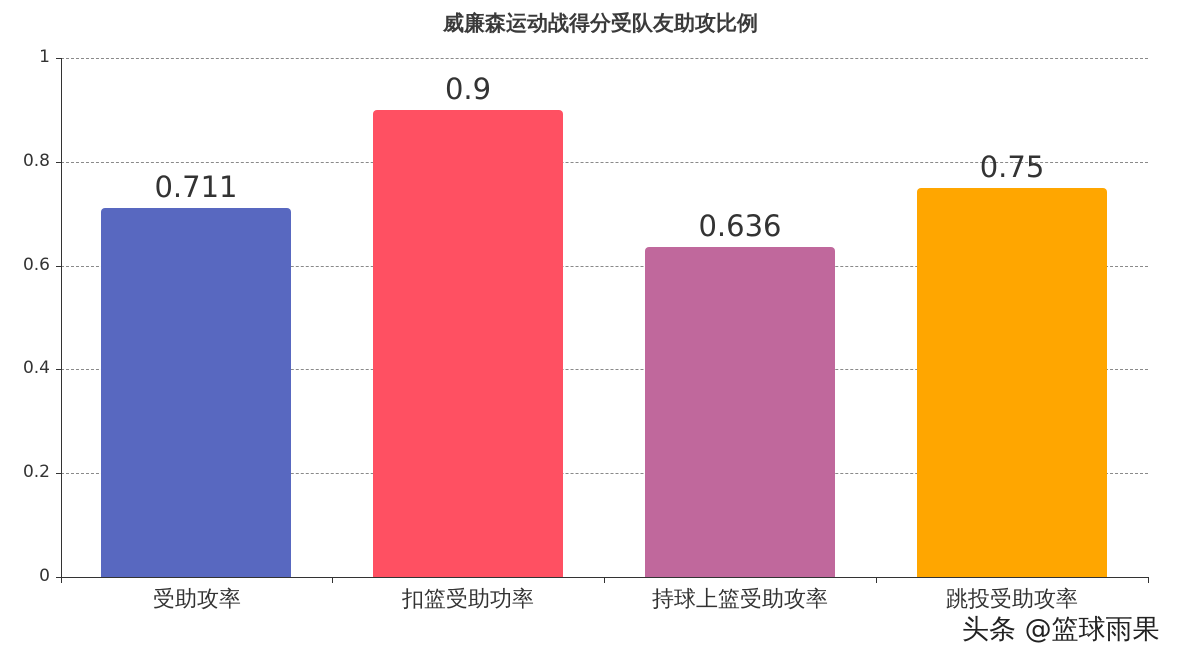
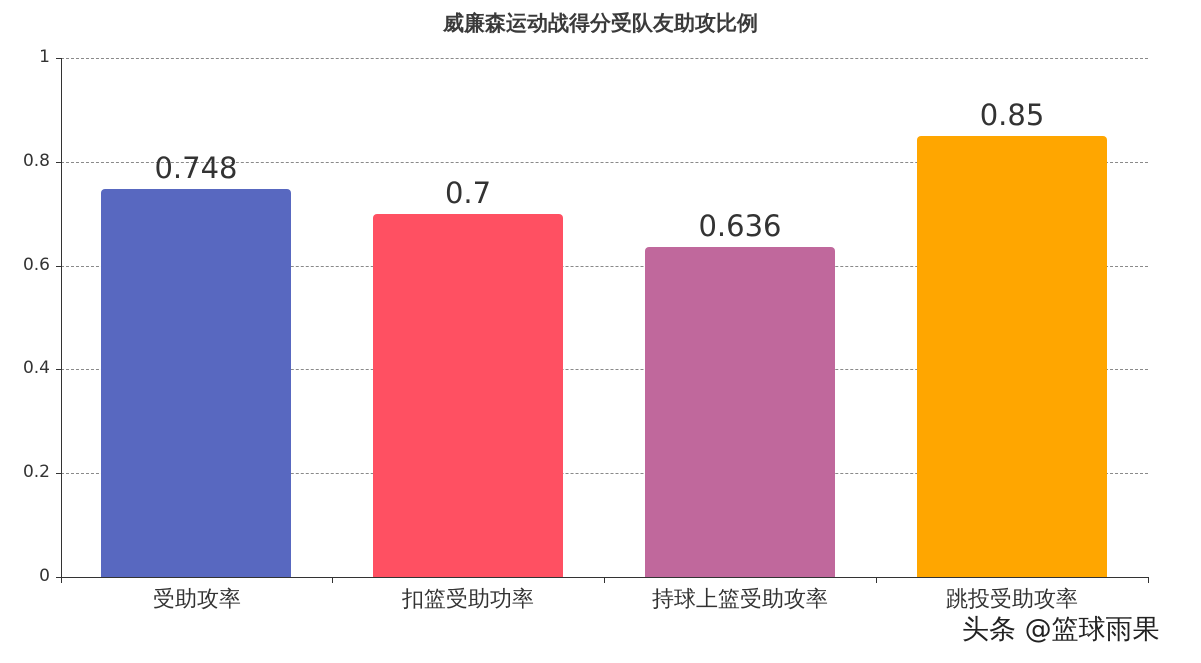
受助攻率: 0.711 -> 0.748
扣篮受助功率: 0.9 -> 0.7
跳投受助攻率: 0.75 -> 0.85
